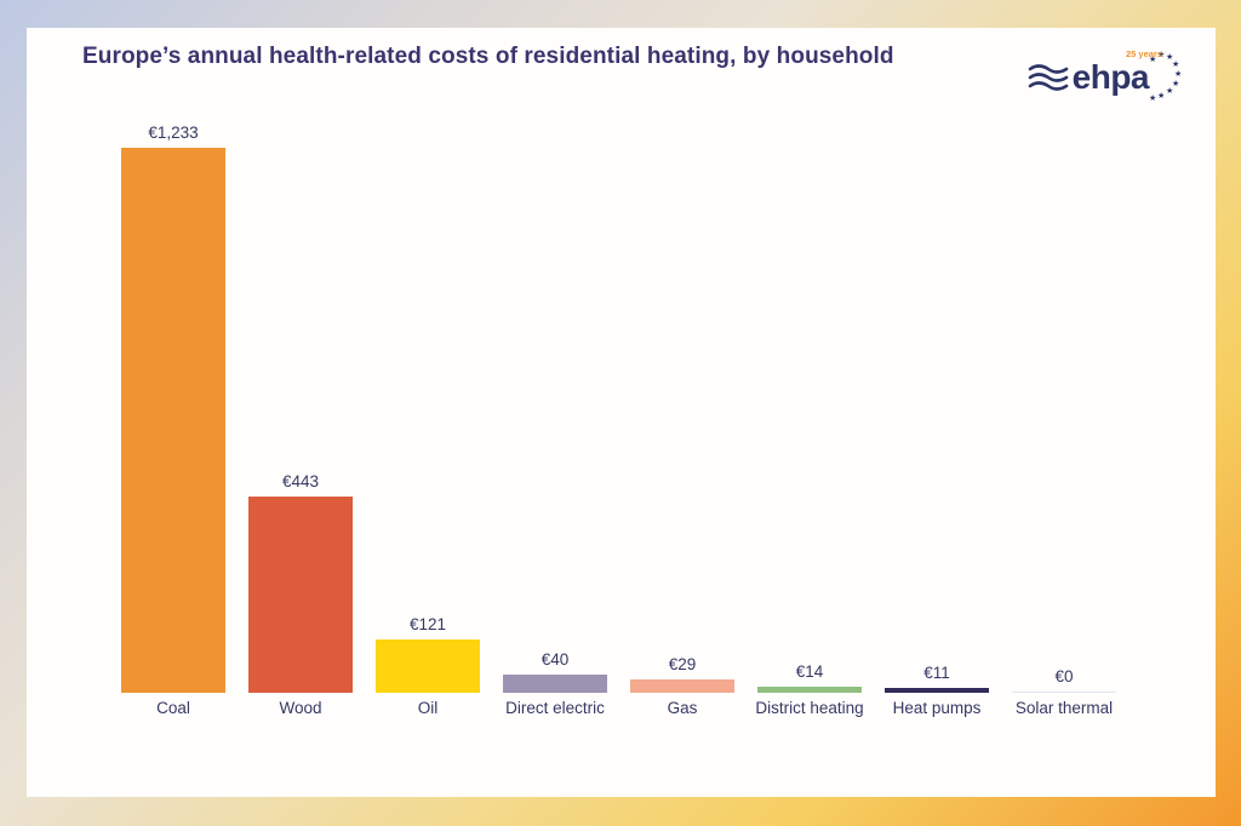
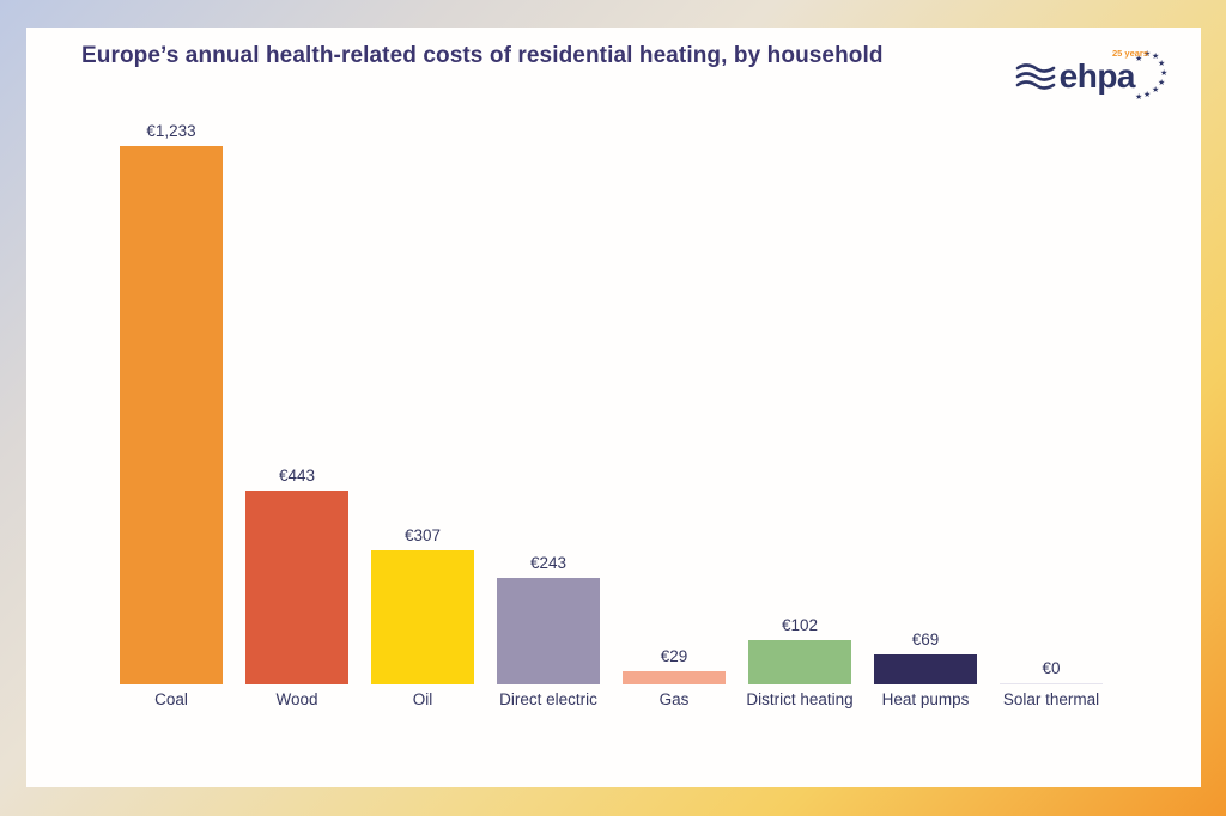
Oil: €121 -> €307
Direct electric: €40 -> €243
District heating: €14 -> €102
Heat pumps: €11 -> €69
